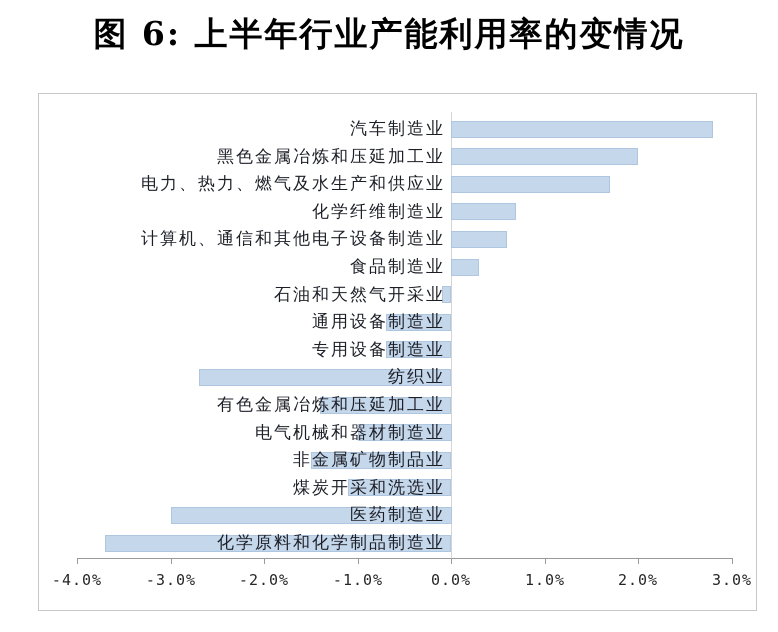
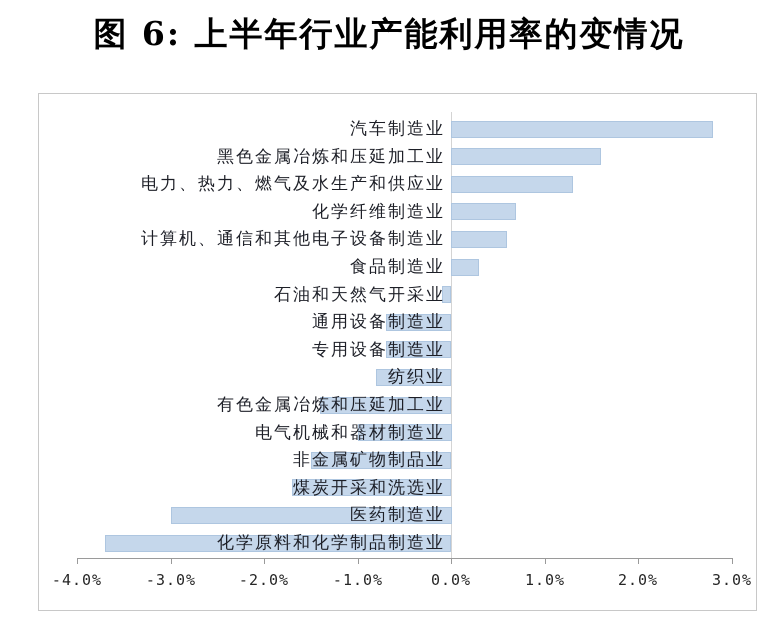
黑色金属冶炼和压延加工业: 2.0% -> 1.6%
电力、热力、燃气及水生产和供应业: 1.7% -> 1.3%
纺织业: -2.7% -> -0.8%
煤炭开采和洗选业: -1.1% -> -1.7%
